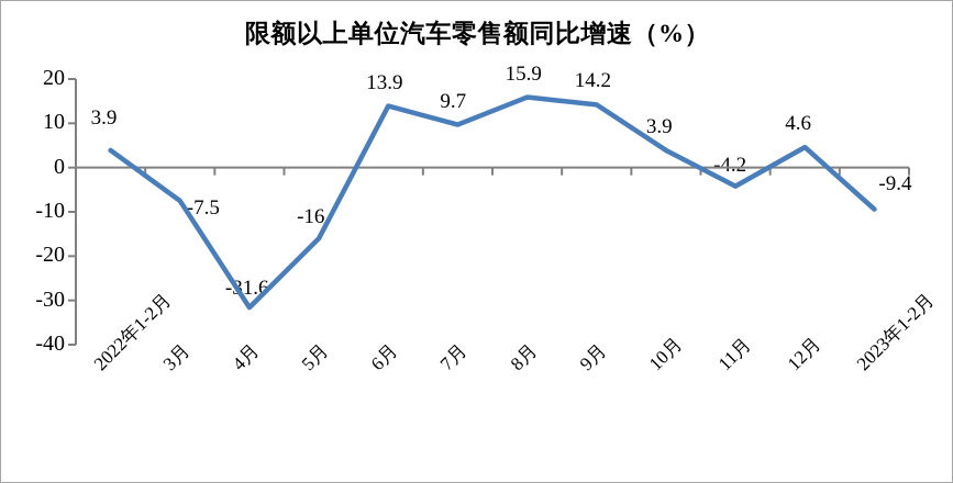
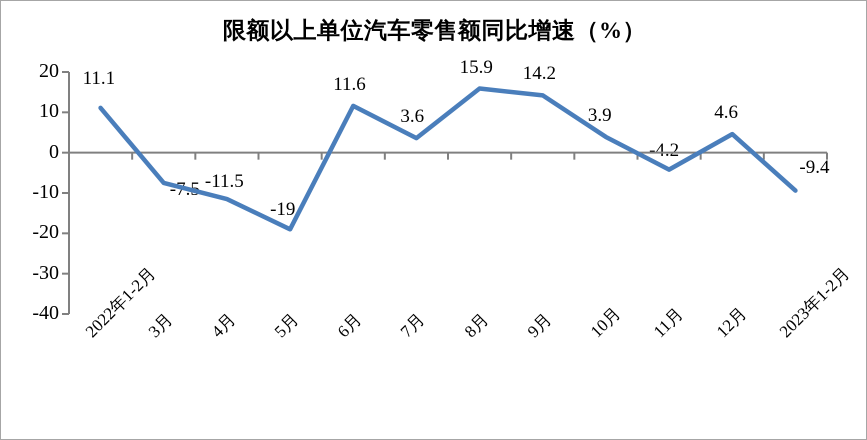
2022年1-2月: 3.9 -> 11.1
4月: -31.6 -> -11.5
5月: -16 -> -19
6月: 13.9 -> 11.6
7月: 9.7 -> 3.6
